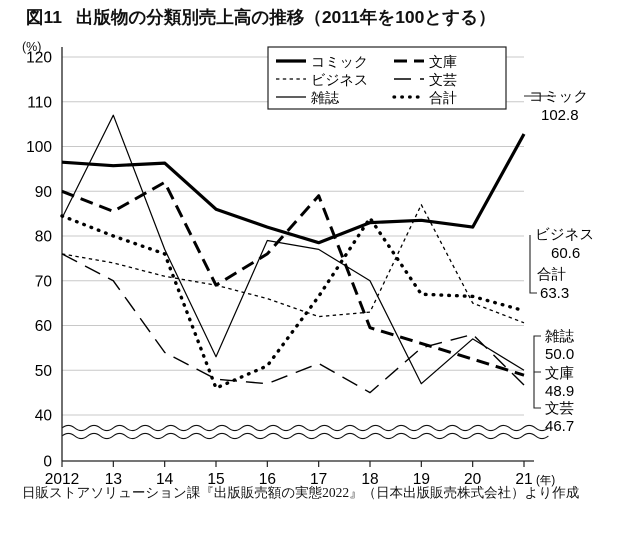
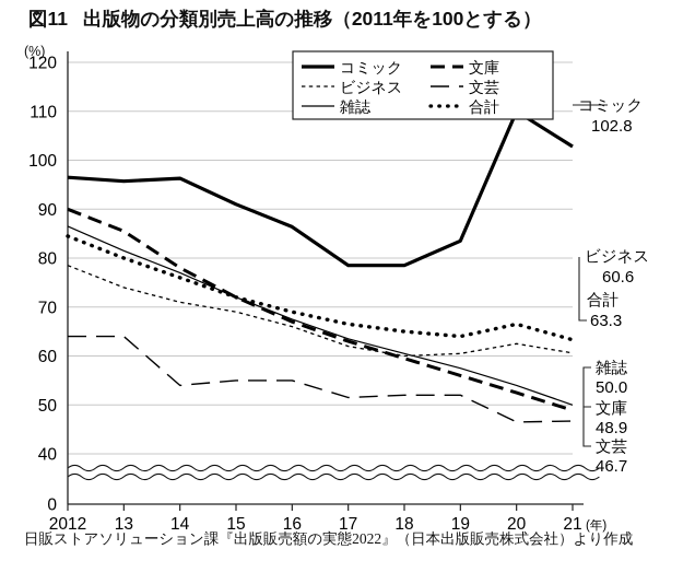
雑誌/2012: 84 -> 86
ビジネス/2012: 76 -> 78
文芸/2012: 76 -> 64
雑誌/13: 107 -> 82
文芸/13: 70 -> 64
文庫/14: 92 -> 78
コミック/15: 86 -> 91
文庫/15: 69 -> 72
雑誌/15: 53 -> 72
合計/15: 46 -> 72
文芸/15: 48 -> 55
コミック/16: 82 -> 86
文庫/16: 76 -> 67
雑誌/16: 79 -> 68
合計/16: 51 -> 69
文芸/16: 47 -> 55
文庫/17: 89 -> 63
雑誌/17: 77 -> 64
コミック/18: 83 -> 78
雑誌/18: 70 -> 60
合計/18: 84 -> 65
ビジネス/18: 63 -> 60
文芸/18: 45 -> 52
雑誌/19: 47 -> 58
合計/19: 67 -> 64
ビジネス/19: 87 -> 60
文芸/19: 55 -> 52
コミック/20: 82 -> 110
雑誌/20: 57 -> 54
ビジネス/20: 65 -> 62
文芸/20: 58 -> 46
